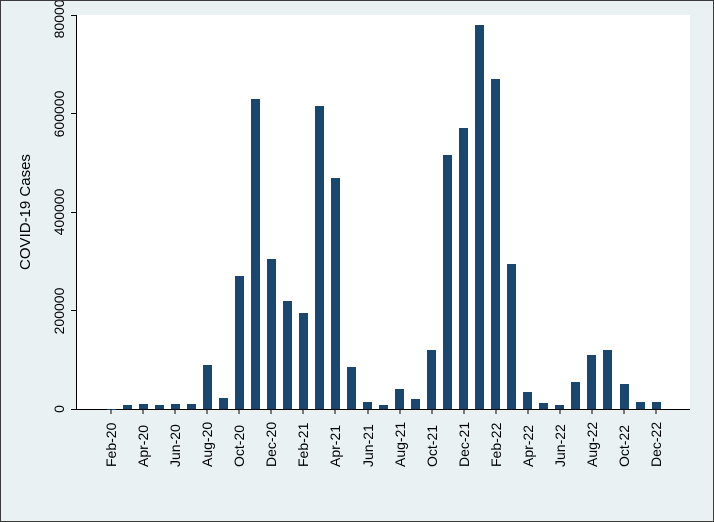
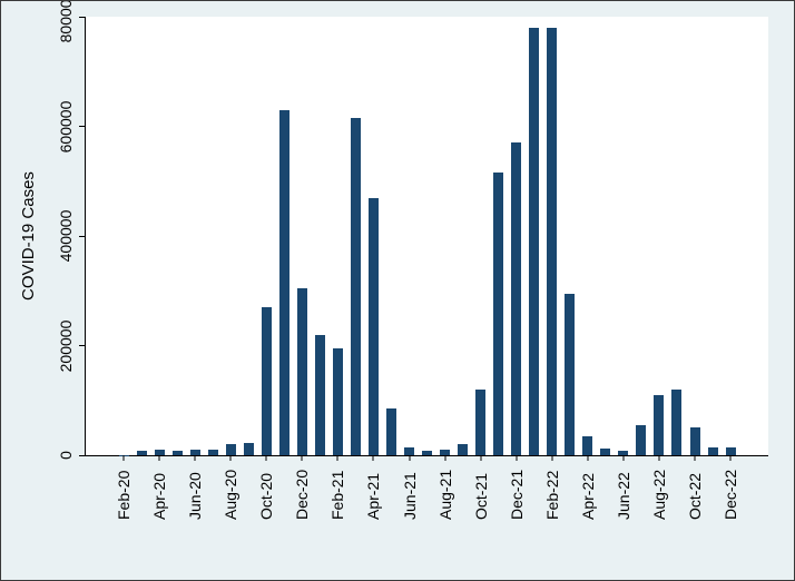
Aug-20: 90000 -> 20000
Aug-21: 40000 -> 10000
Feb-22: 670000 -> 780000
